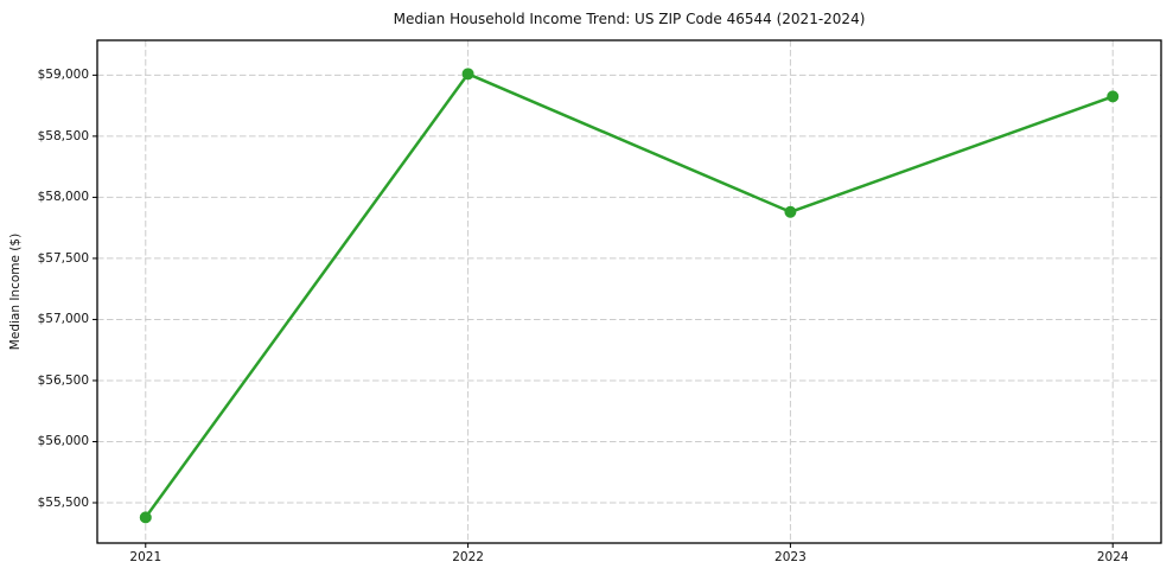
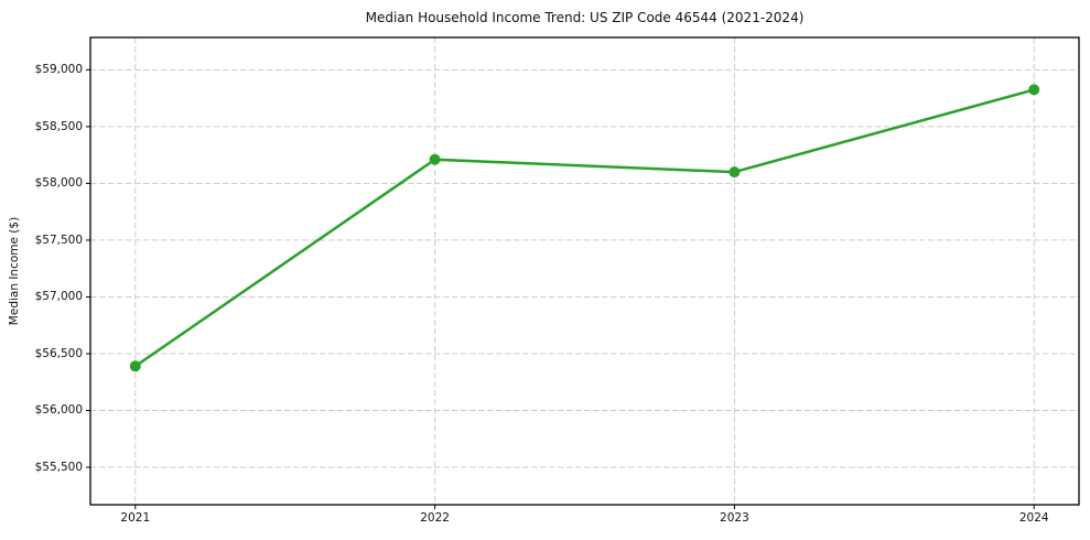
2021: $55380 -> $56390
2022: $59010 -> $58210
2023: $57880 -> $58100
